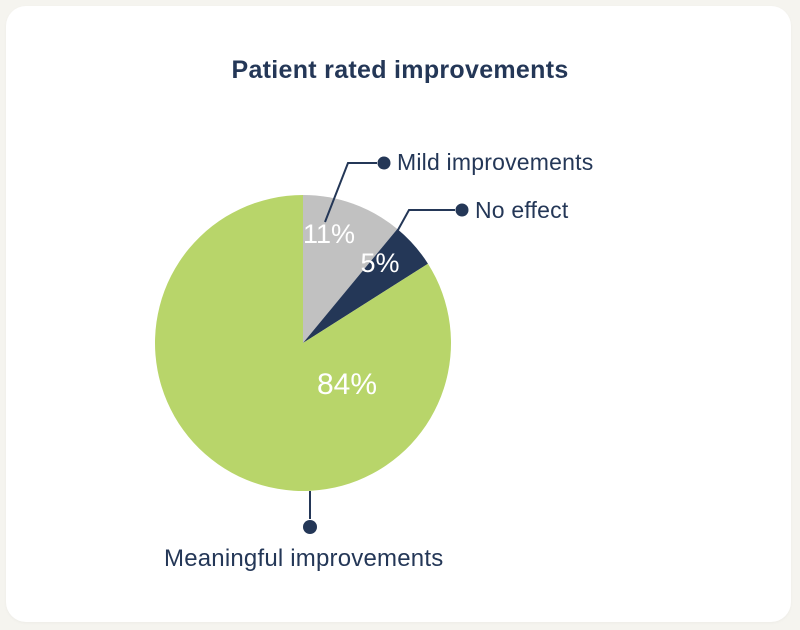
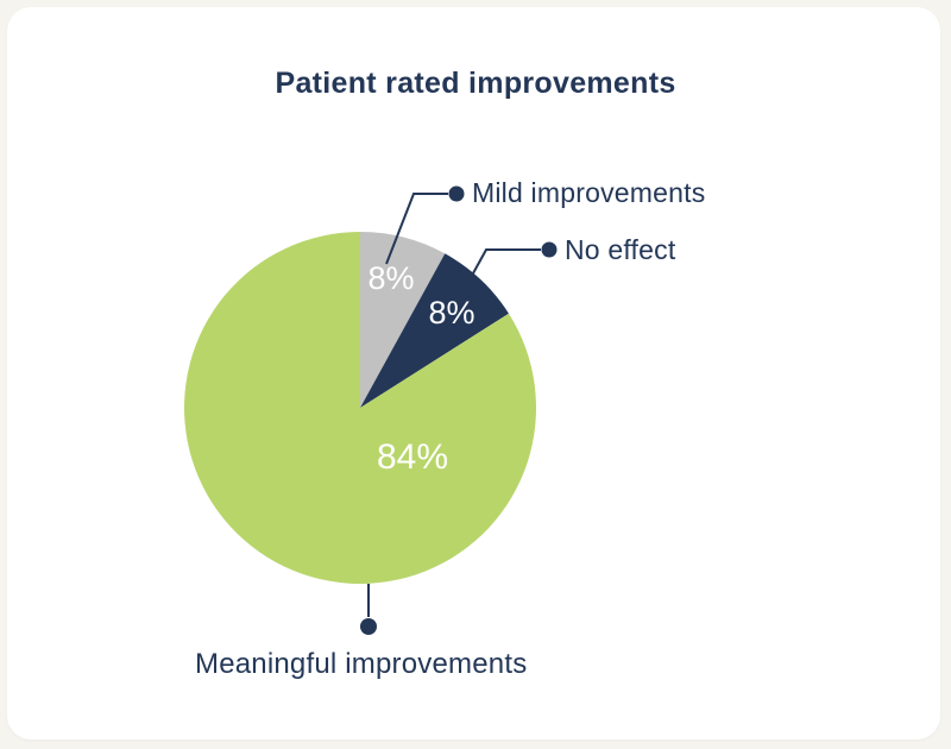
Mild improvements: 11% -> 8%
No effect: 5% -> 8%
